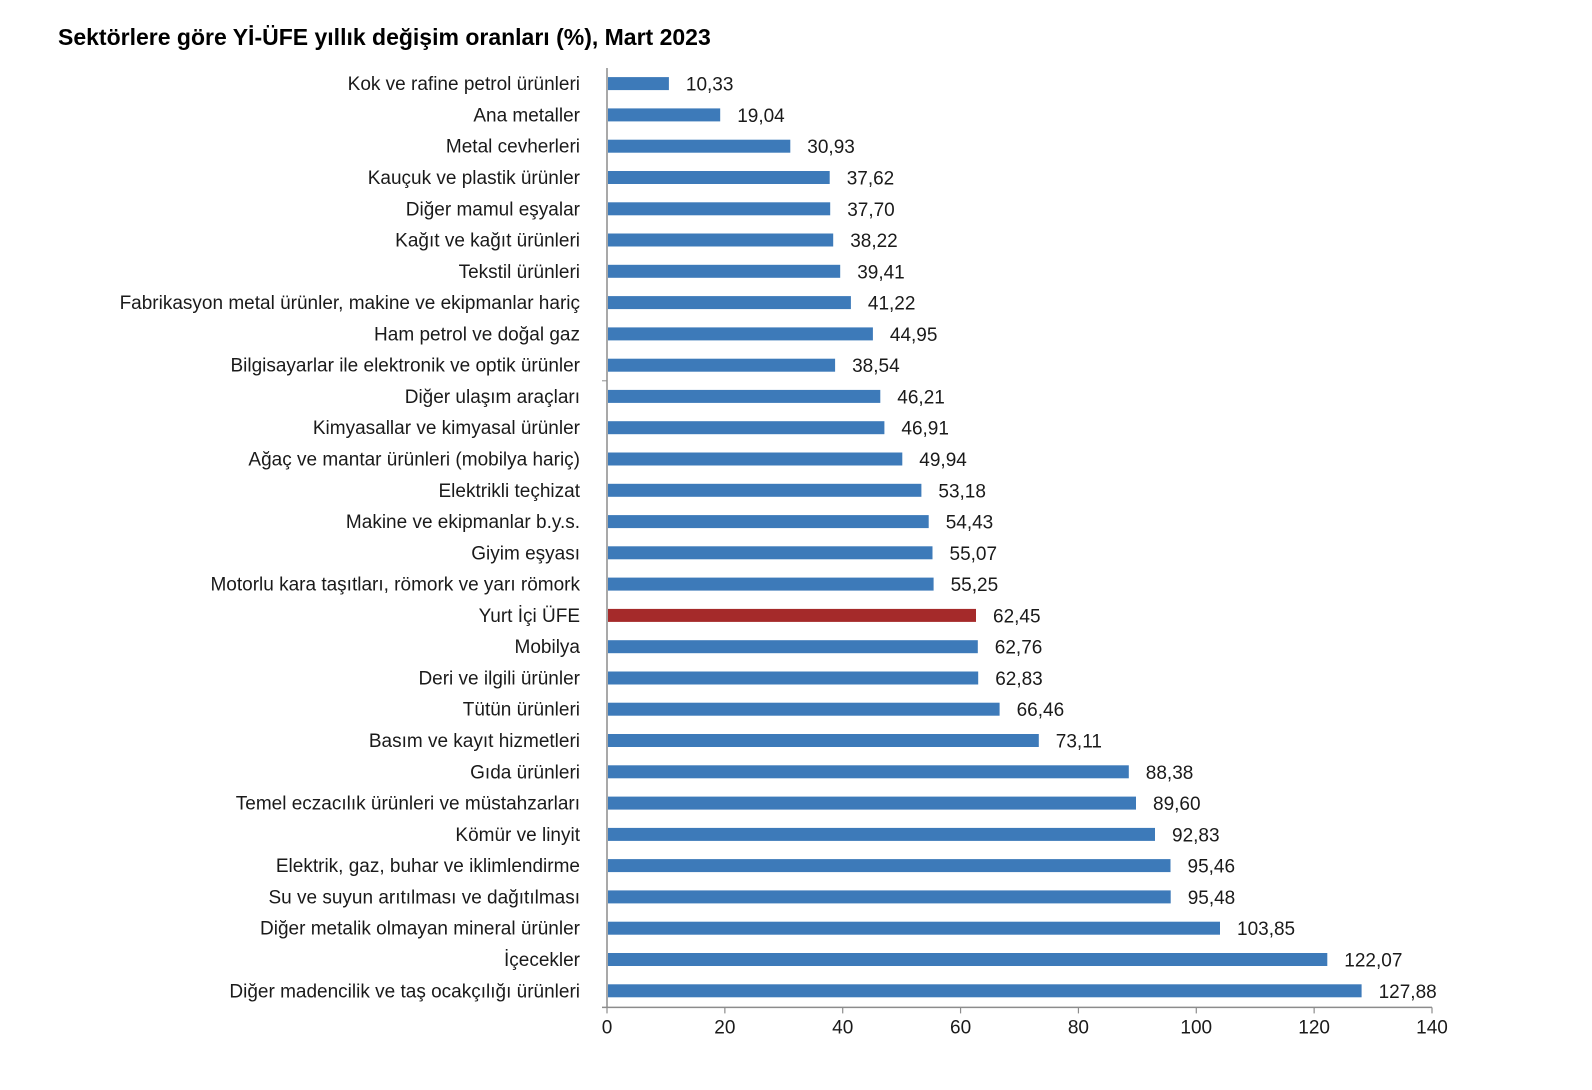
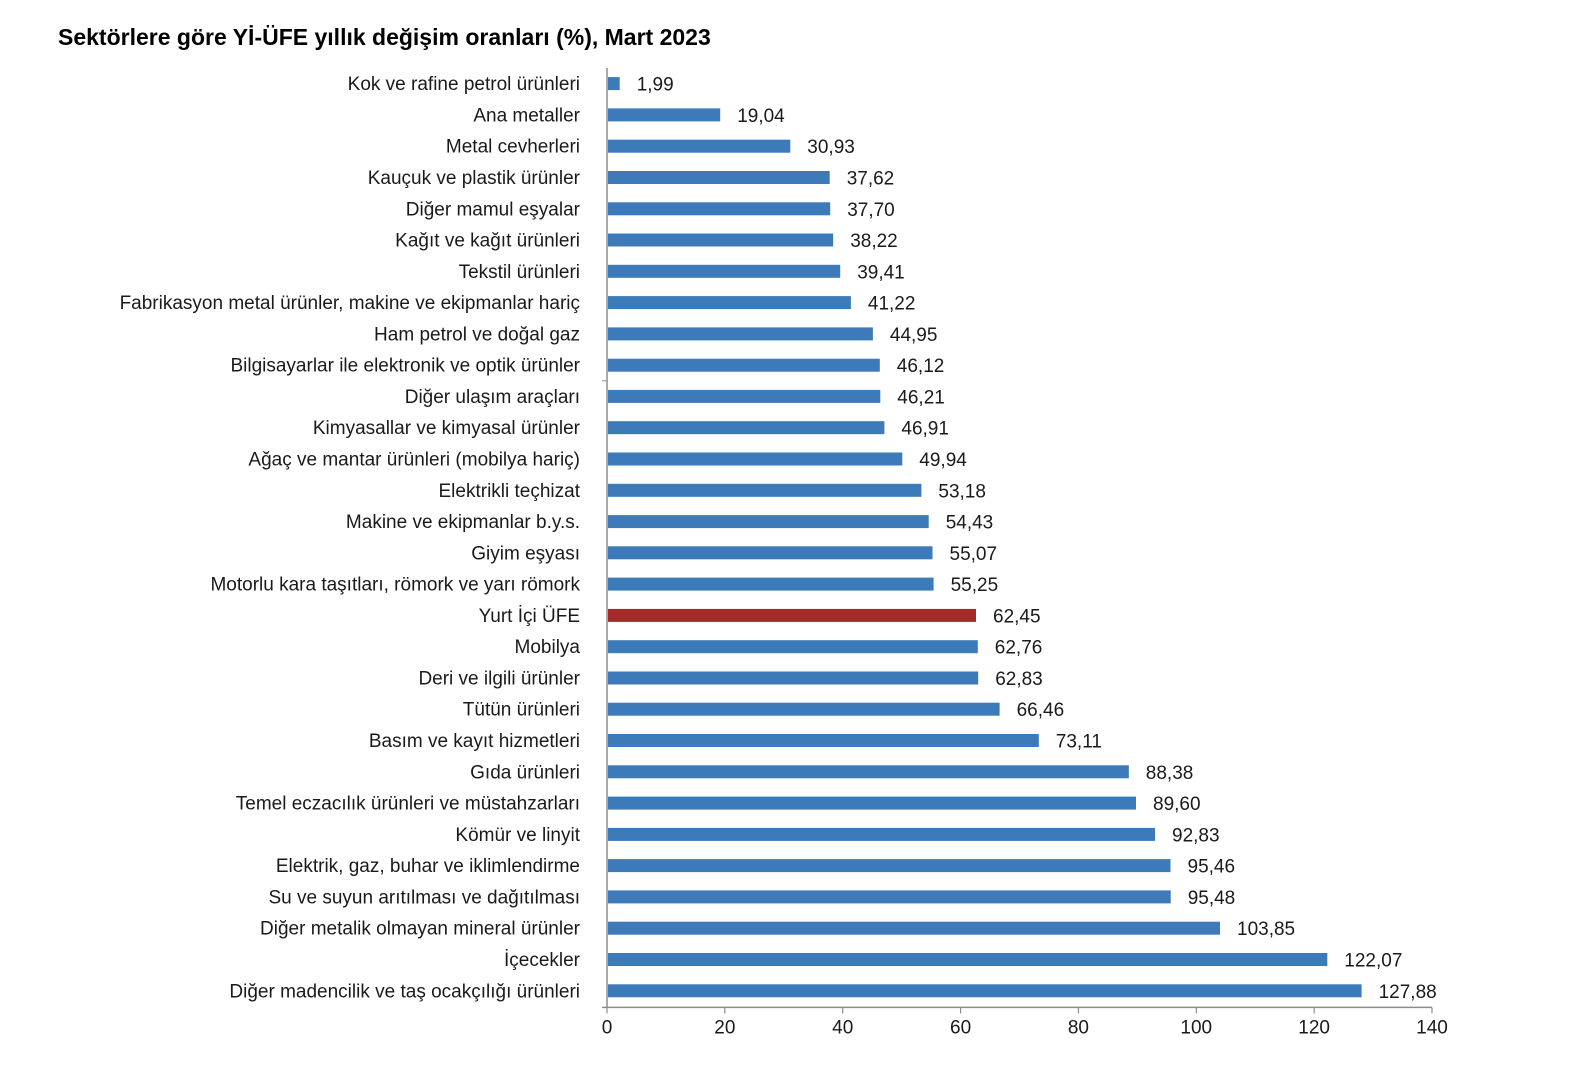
Kok ve rafine petrol ürünleri: 10,33 -> 1,99
Bilgisayarlar ile elektronik ve optik ürünler: 38,54 -> 46,12
